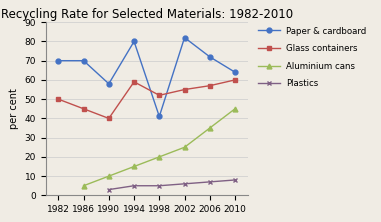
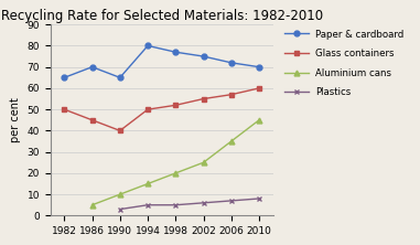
Paper & cardboard/1982: 70 -> 65
Paper & cardboard/1990: 58 -> 65
Glass containers/1994: 59 -> 50
Paper & cardboard/1998: 41 -> 77
Paper & cardboard/2002: 82 -> 75
Paper & cardboard/2010: 64 -> 70
